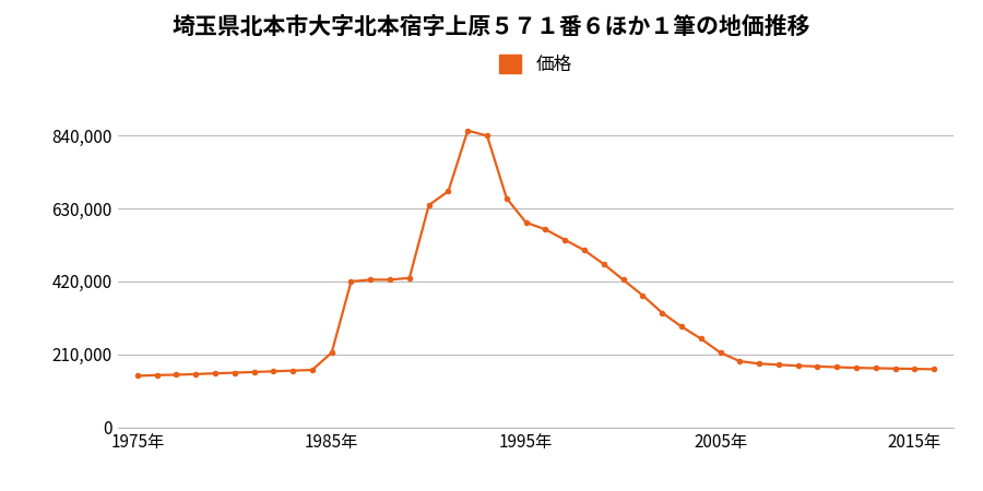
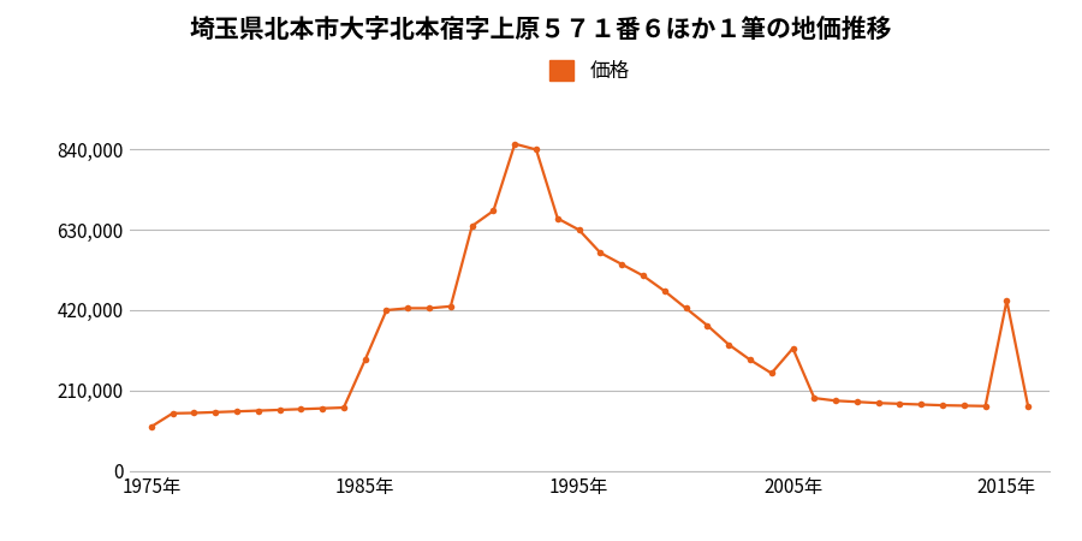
1975年: 148,000 -> 115,000
1985年: 215,000 -> 290,000
1995年: 590,000 -> 630,000
2005年: 215,000 -> 320,000
2015年: 168,000 -> 445,000
